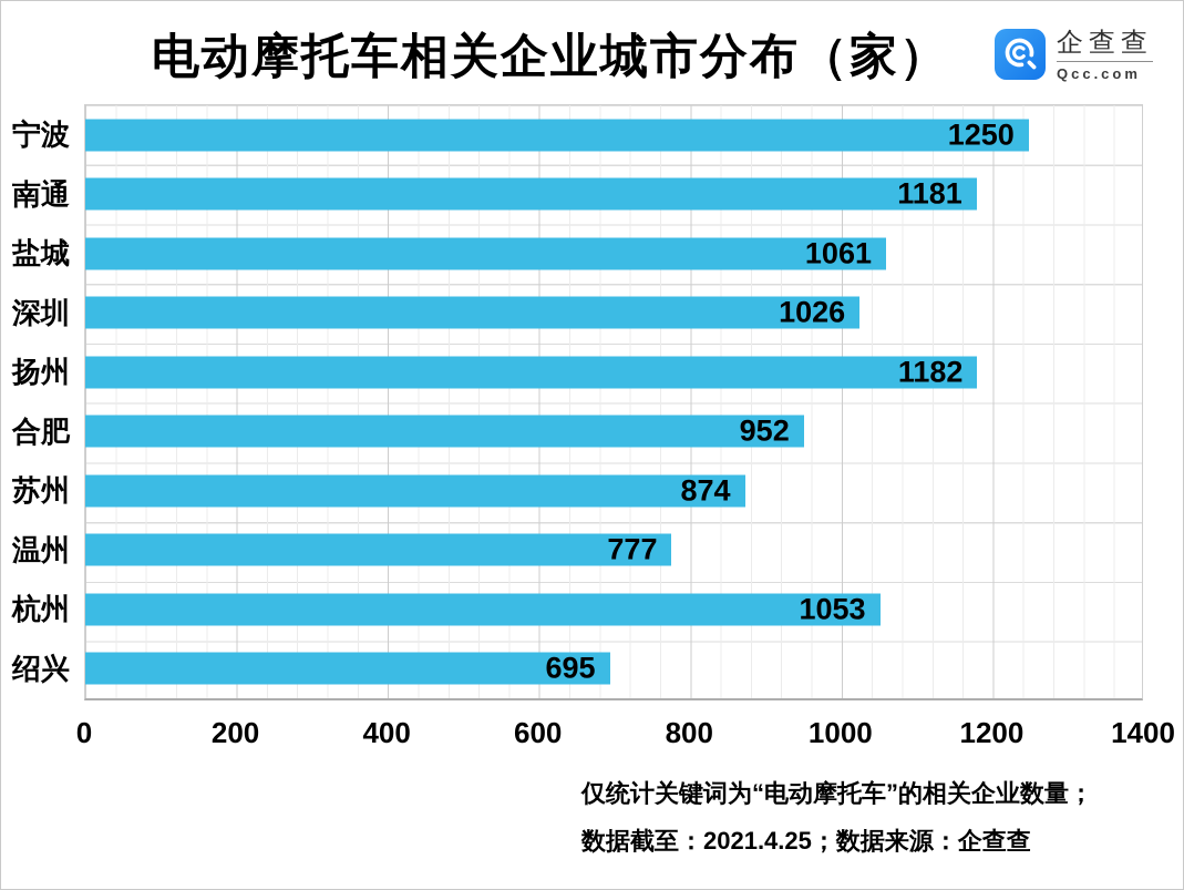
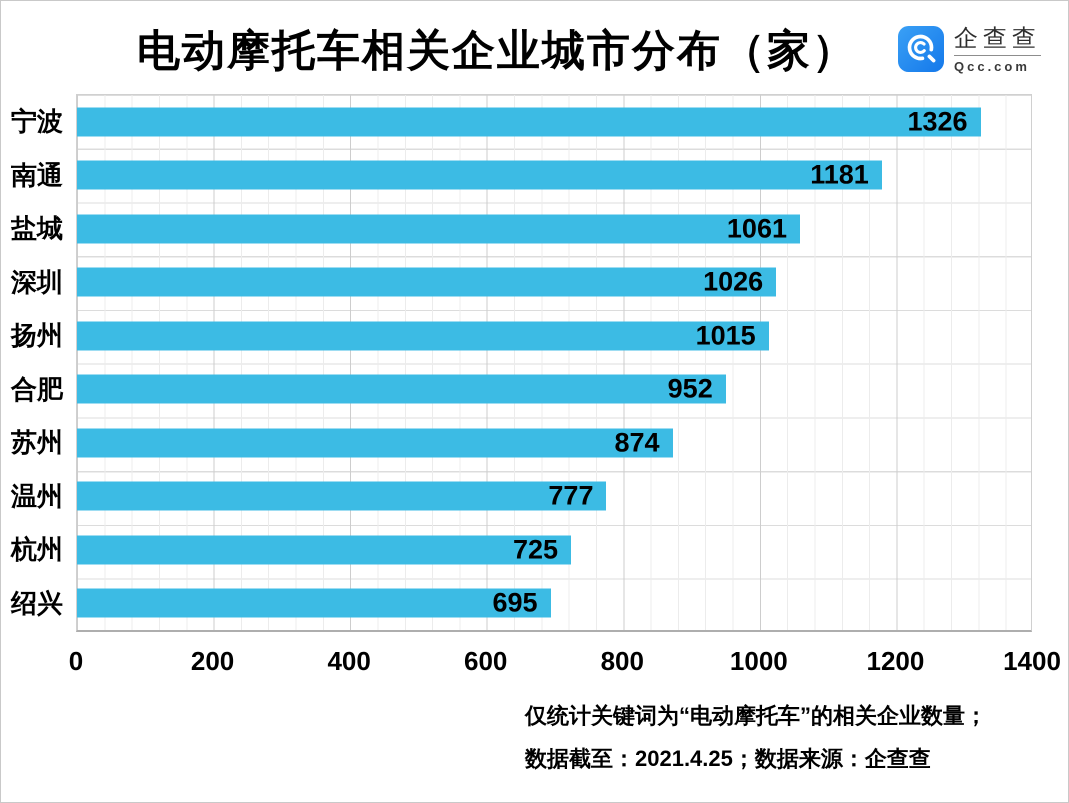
宁波: 1250 -> 1326
扬州: 1182 -> 1015
杭州: 1053 -> 725
